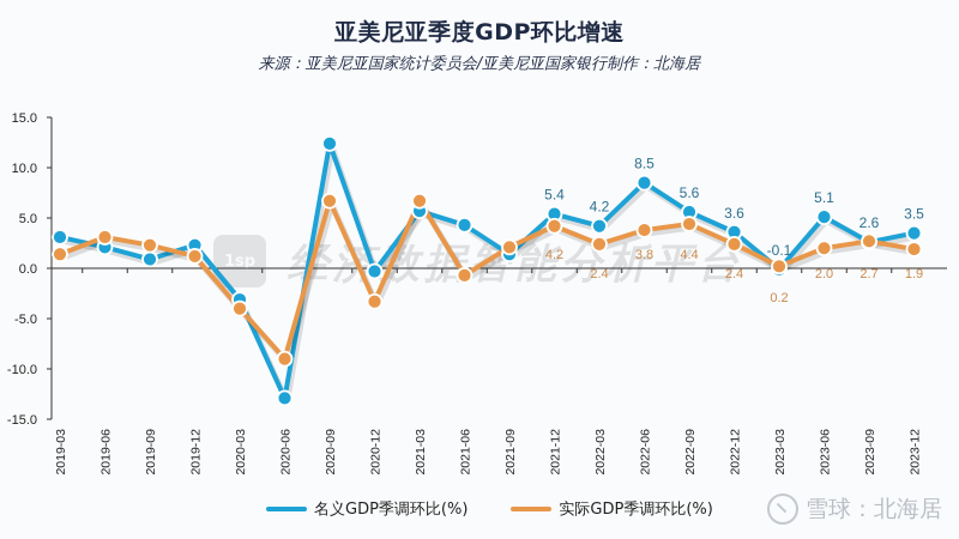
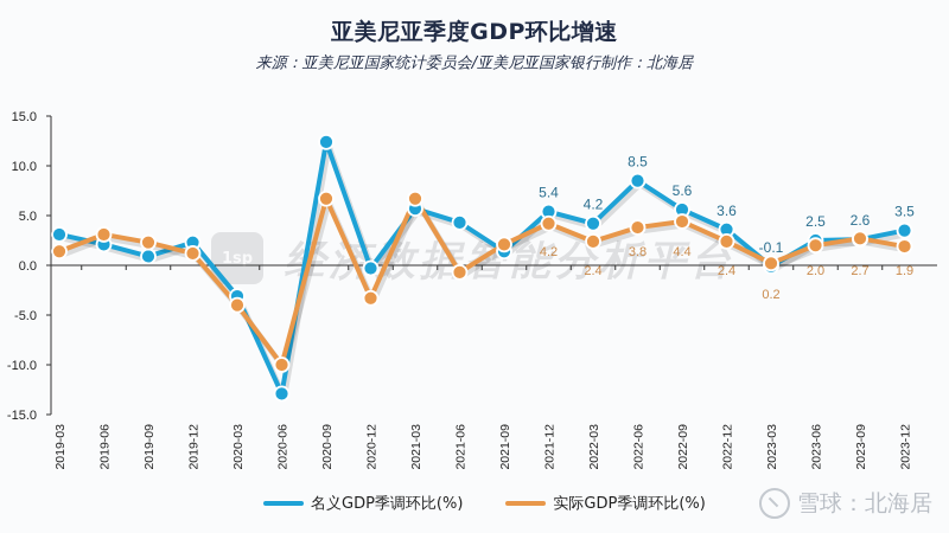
实际GDP季调环比(%)/2020-06: -9 -> -10
名义GDP季调环比(%)/2023-06: 5.1 -> 2.5
